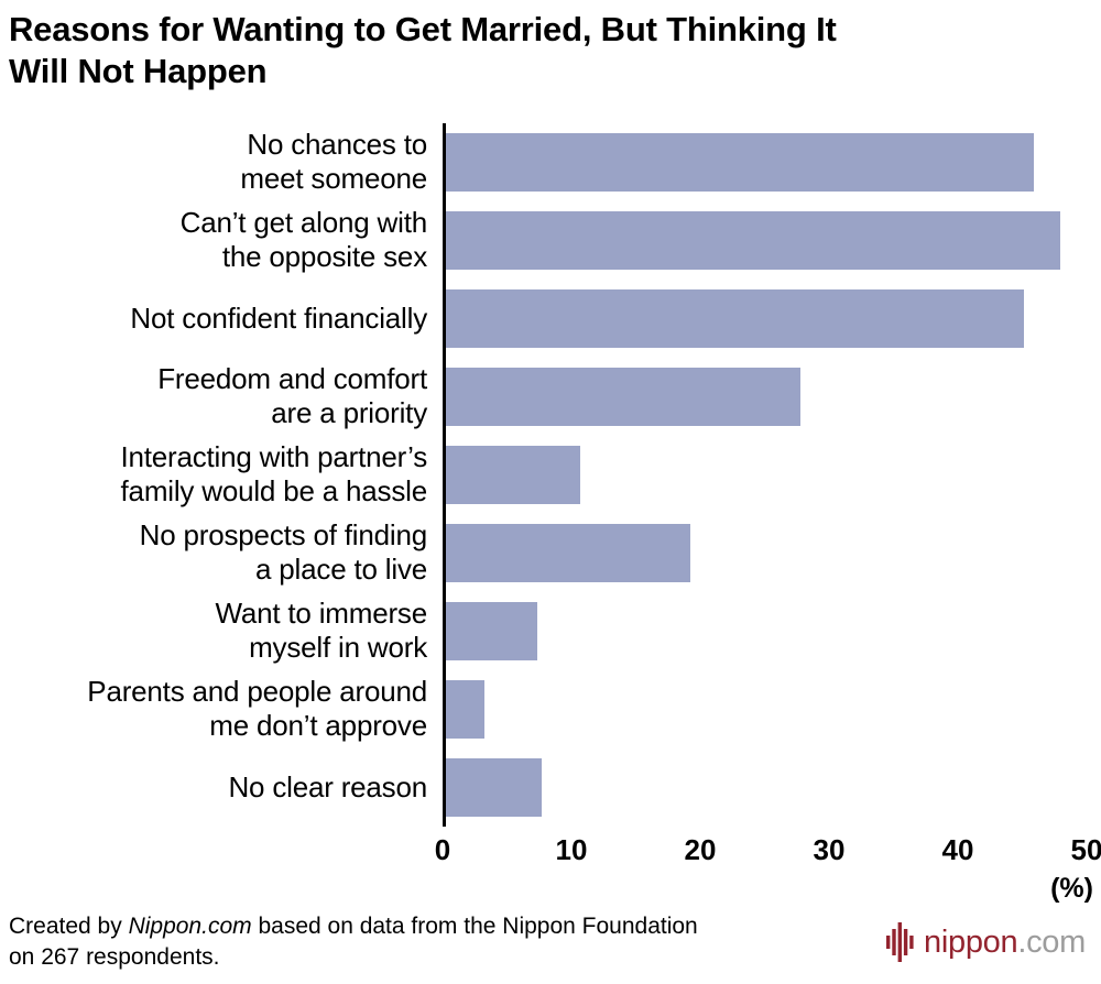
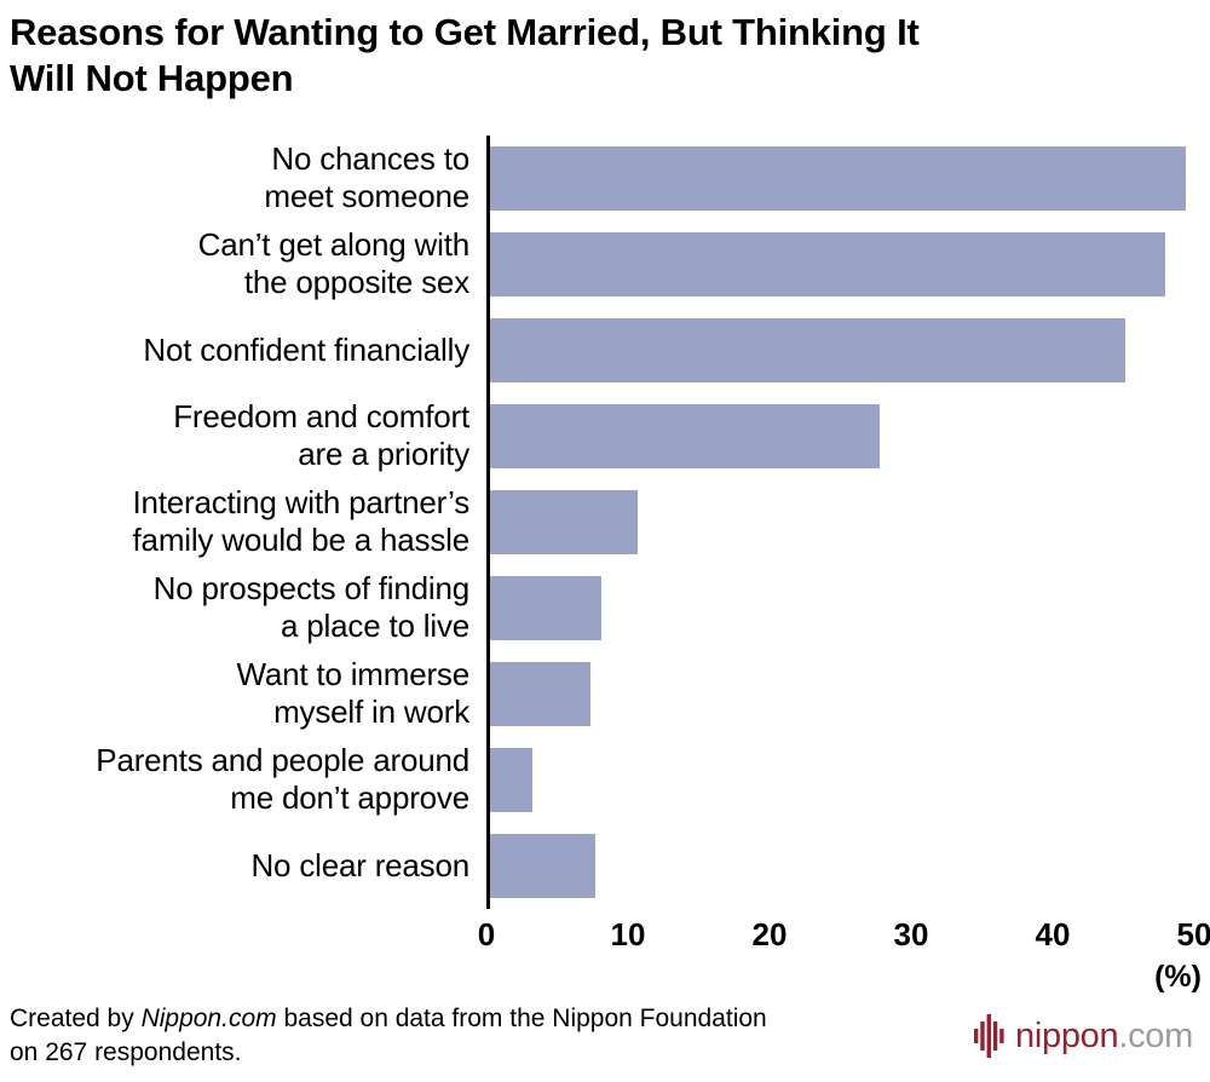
No chances to meet someone: 45.9 -> 49.4
No prospects of finding a place to live: 19.1 -> 7.9
